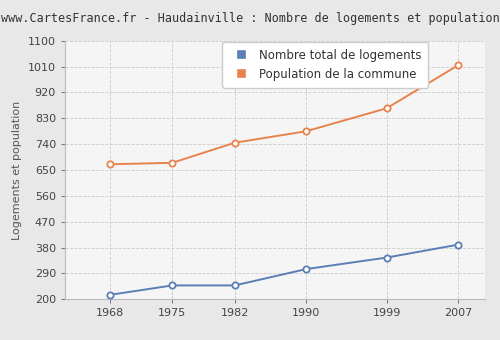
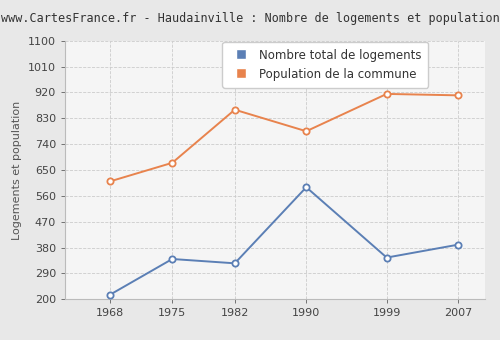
Population de la commune/1968: 670 -> 610
Nombre total de logements/1975: 248 -> 340
Nombre total de logements/1982: 248 -> 325
Population de la commune/1982: 745 -> 860
Nombre total de logements/1990: 305 -> 590
Population de la commune/1999: 865 -> 915
Population de la commune/2007: 1015 -> 910
